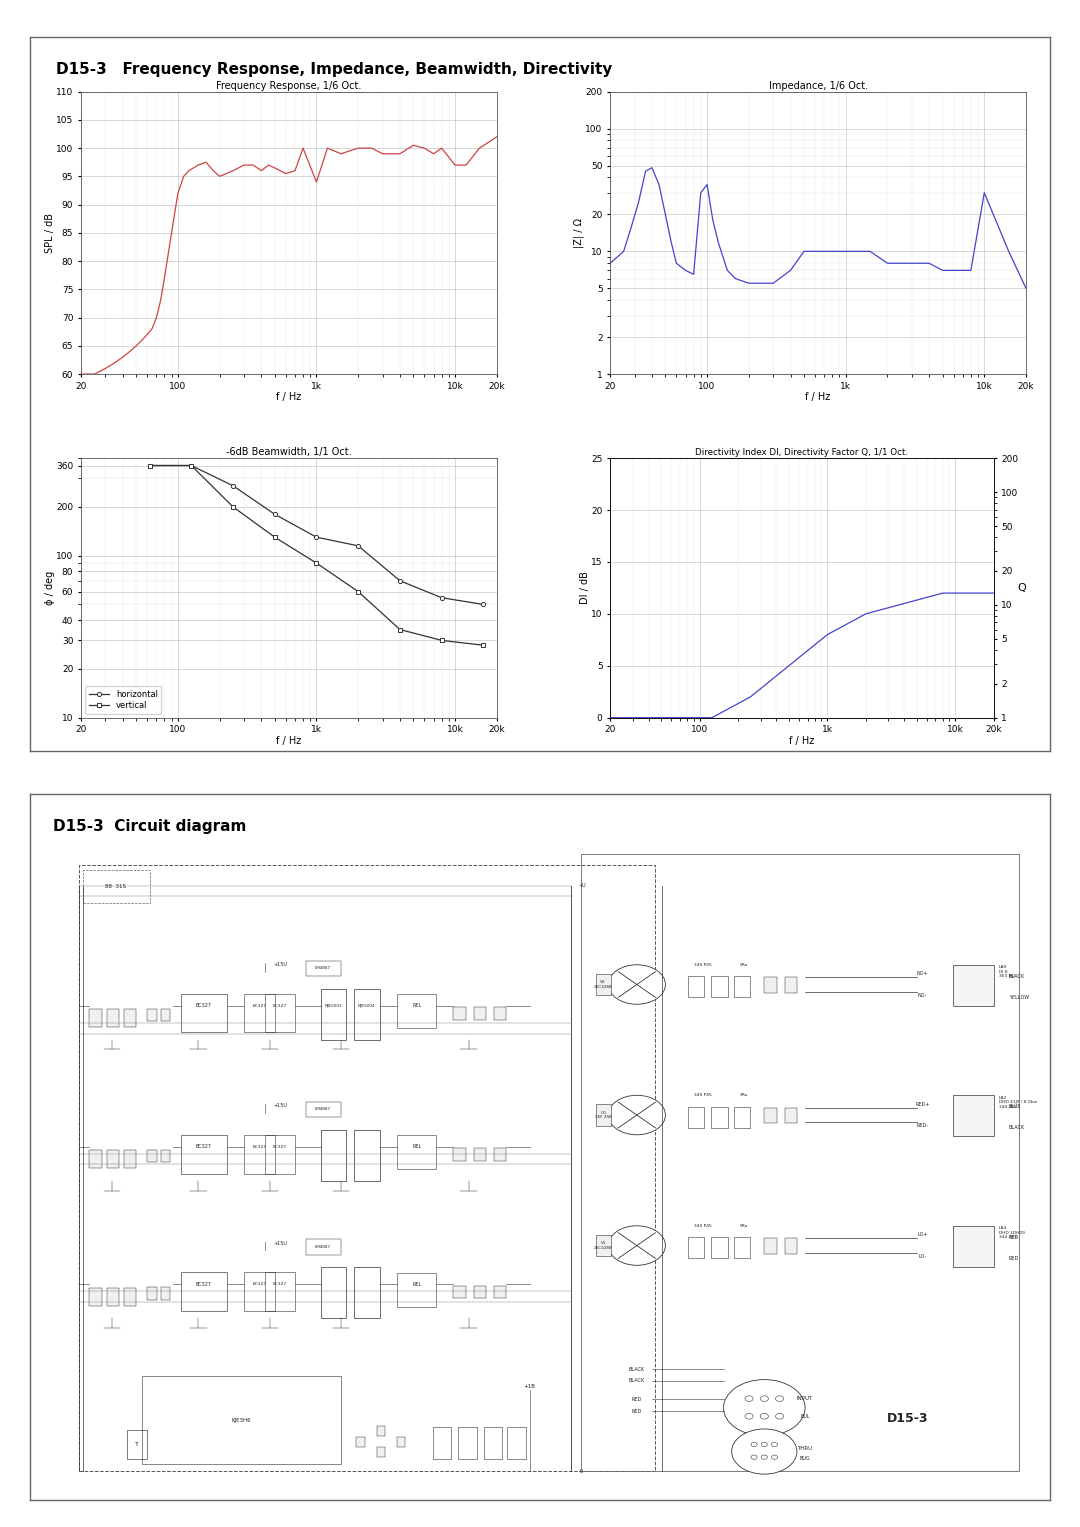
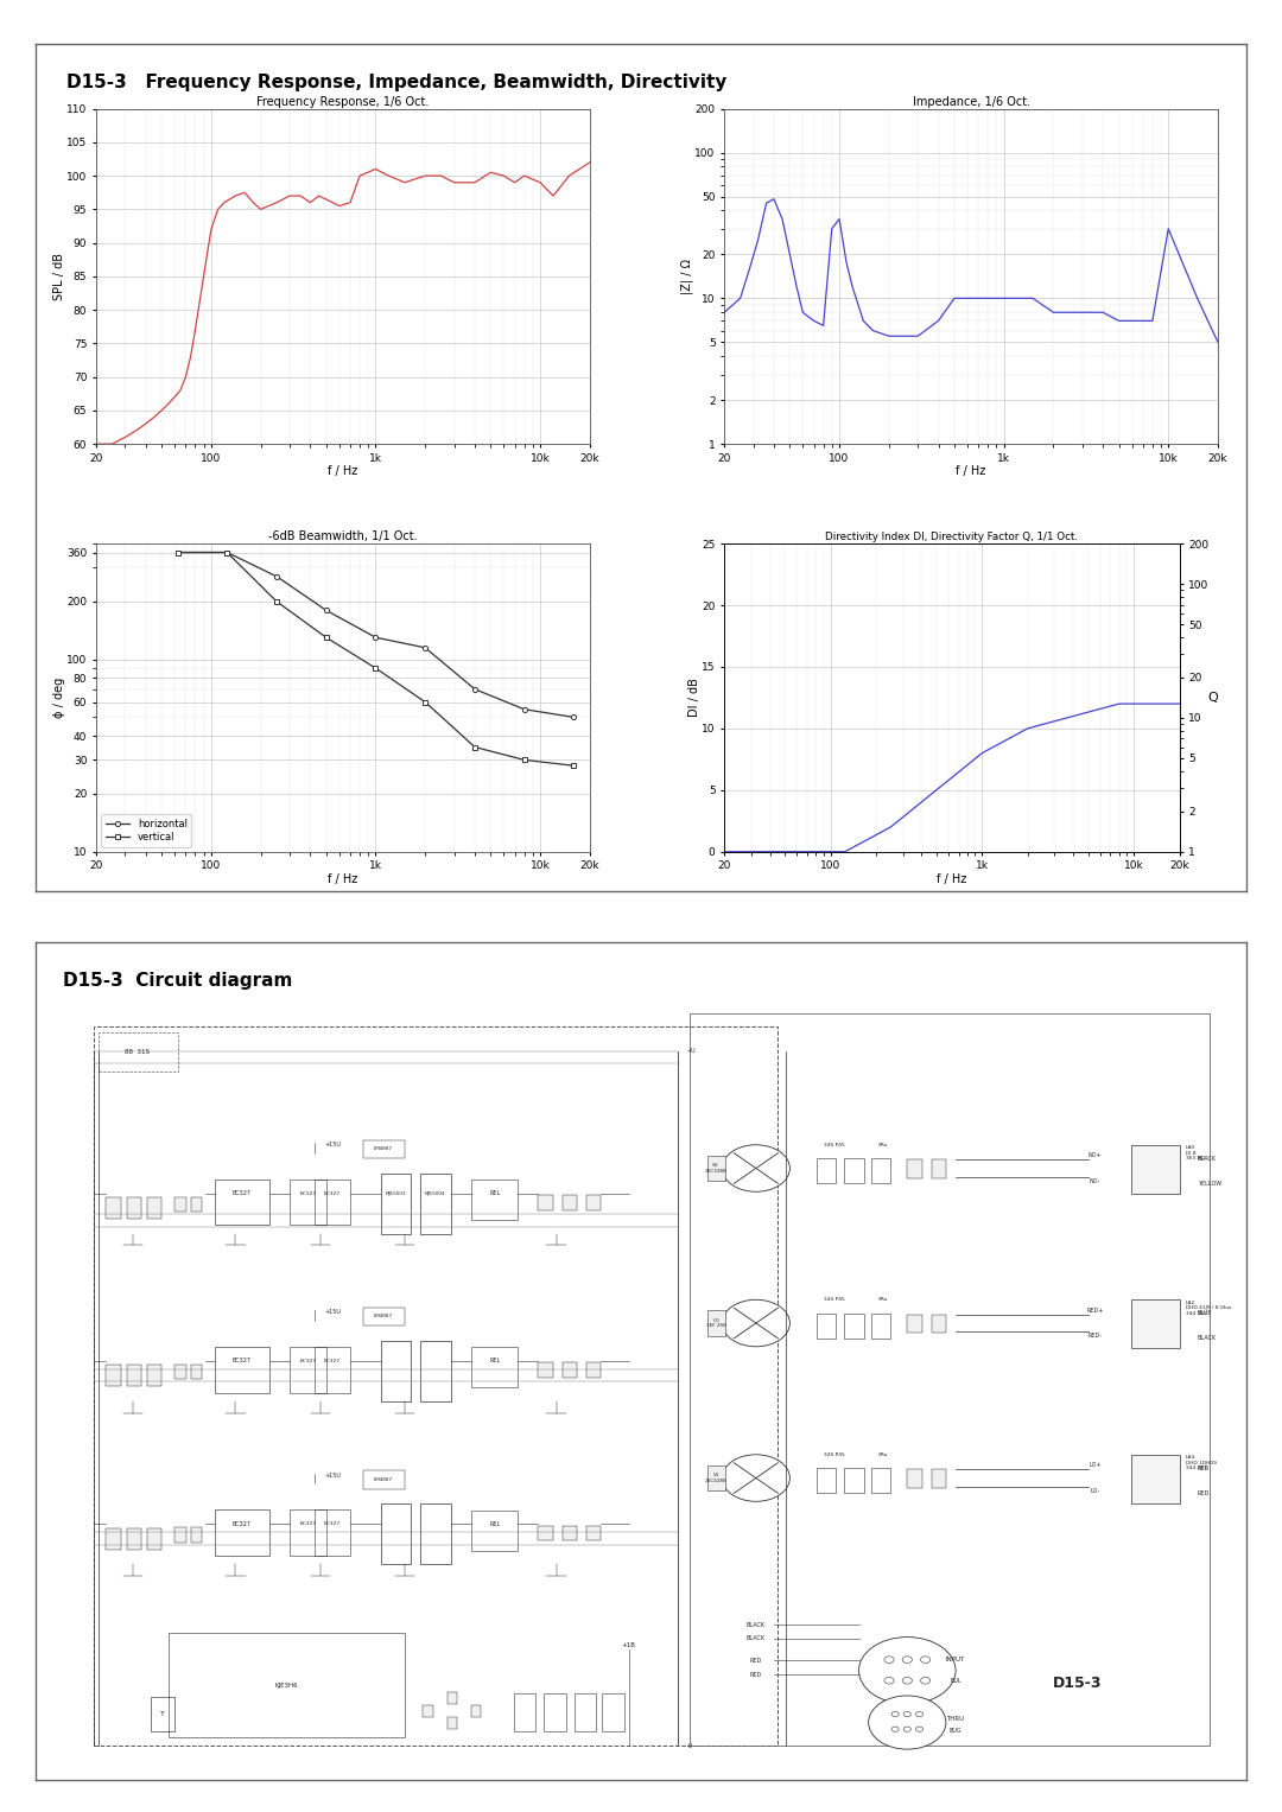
Frequency Response, 1/6 Oct./1k: 94.0 -> 101.0
Frequency Response, 1/6 Oct./10k: 97.0 -> 99.0
